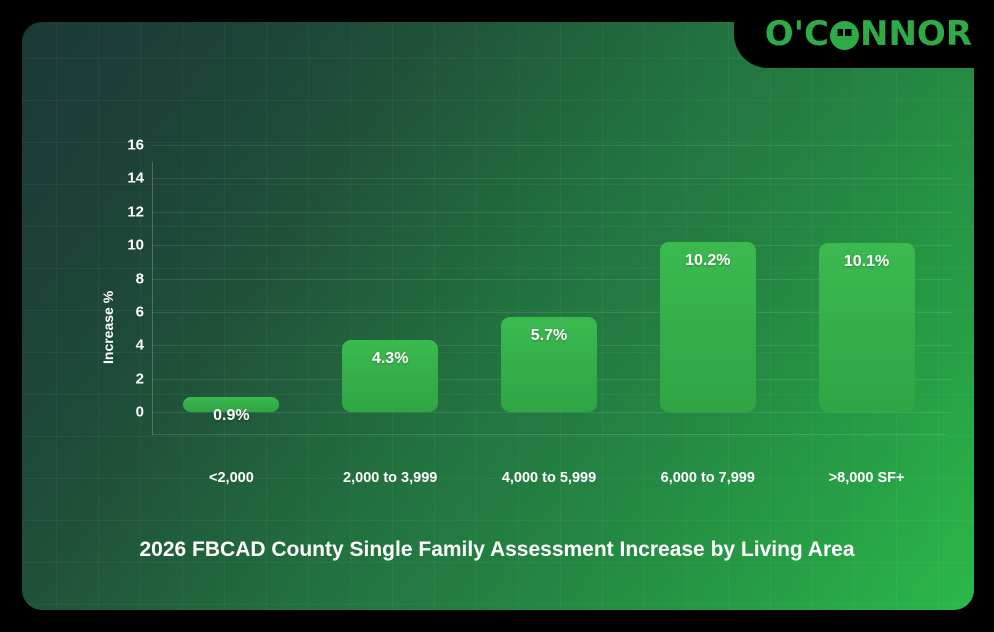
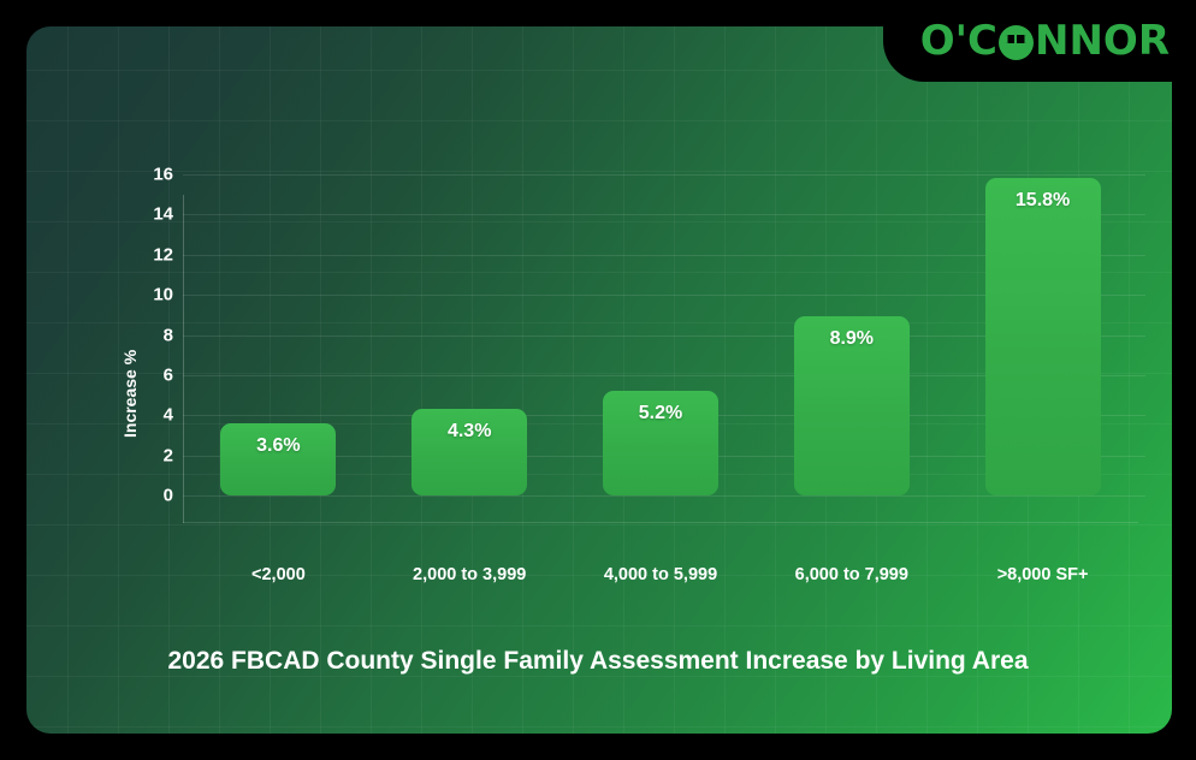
<2,000: 0.9% -> 3.6%
4,000 to 5,999: 5.7% -> 5.2%
6,000 to 7,999: 10.2% -> 8.9%
>8,000 SF+: 10.1% -> 15.8%
